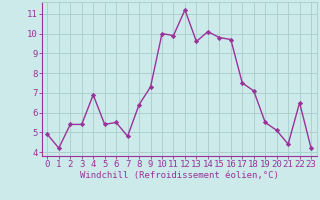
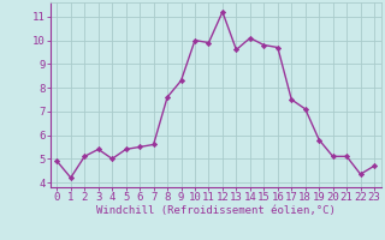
2: 5.4 -> 5.1
4: 6.9 -> 5.0
7: 4.8 -> 5.6
8: 6.4 -> 7.6
9: 7.3 -> 8.3
19: 5.5 -> 5.8
21: 4.4 -> 5.1
22: 6.5 -> 4.3
23: 4.2 -> 4.7
